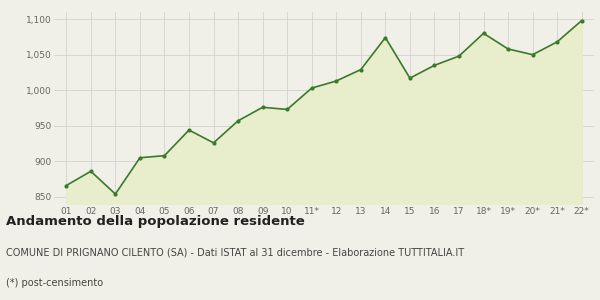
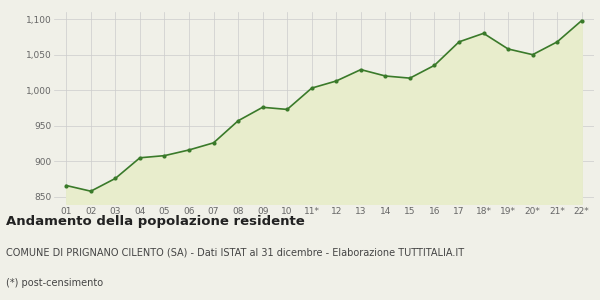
02: 886 -> 858
03: 854 -> 876
06: 944 -> 916
14: 1,074 -> 1,020
17: 1,048 -> 1,068
